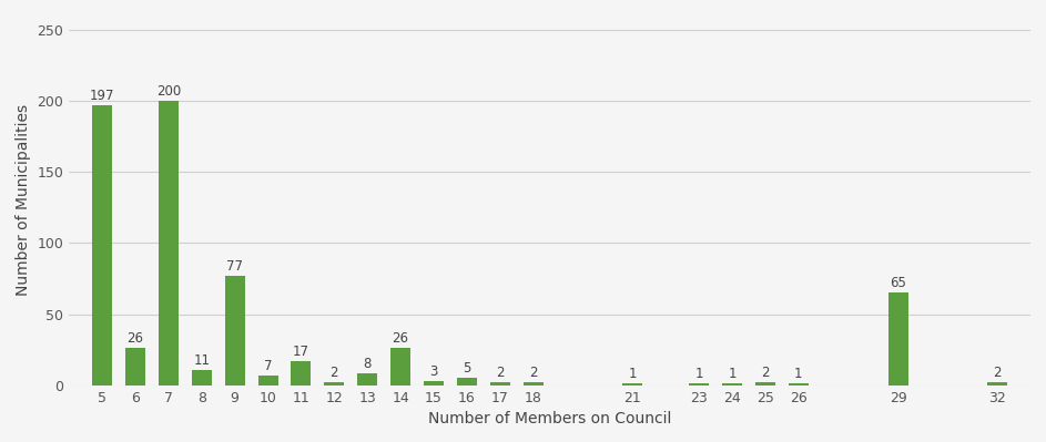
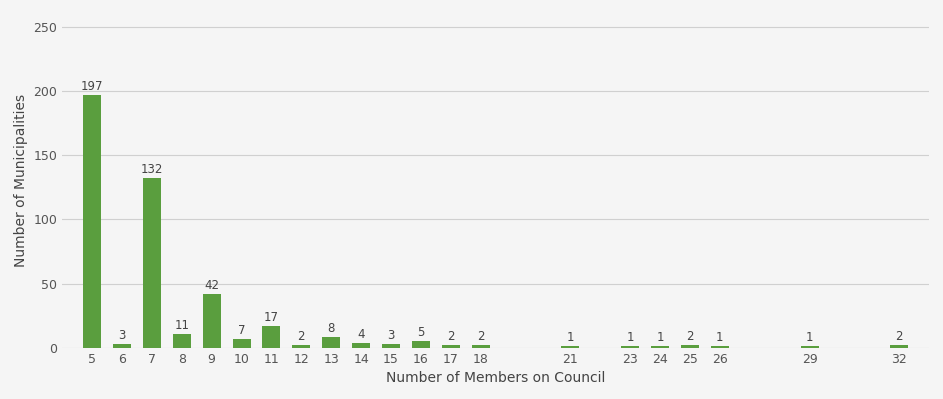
6: 26 -> 3
7: 200 -> 132
9: 77 -> 42
14: 26 -> 4
29: 65 -> 1
